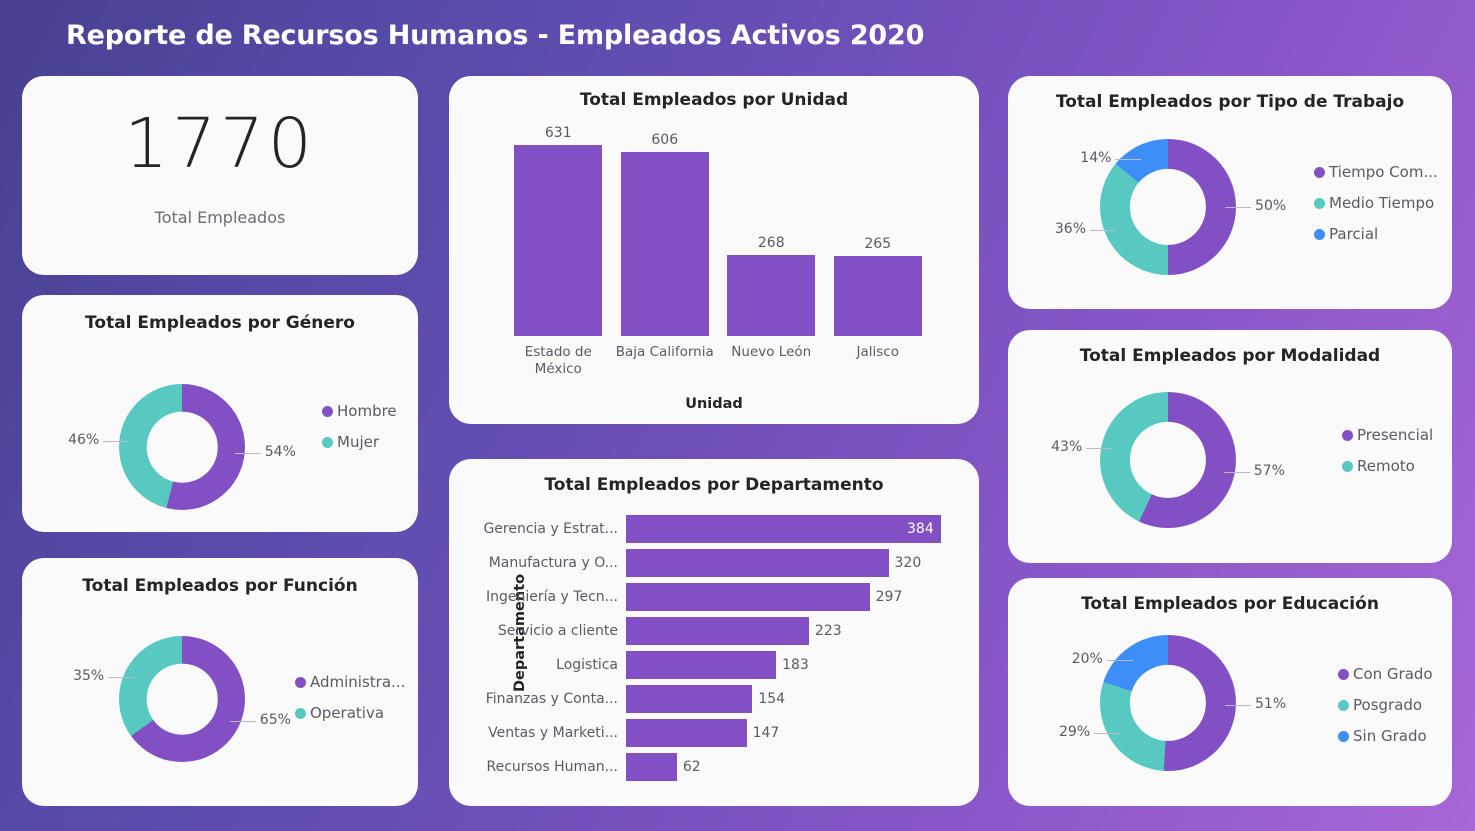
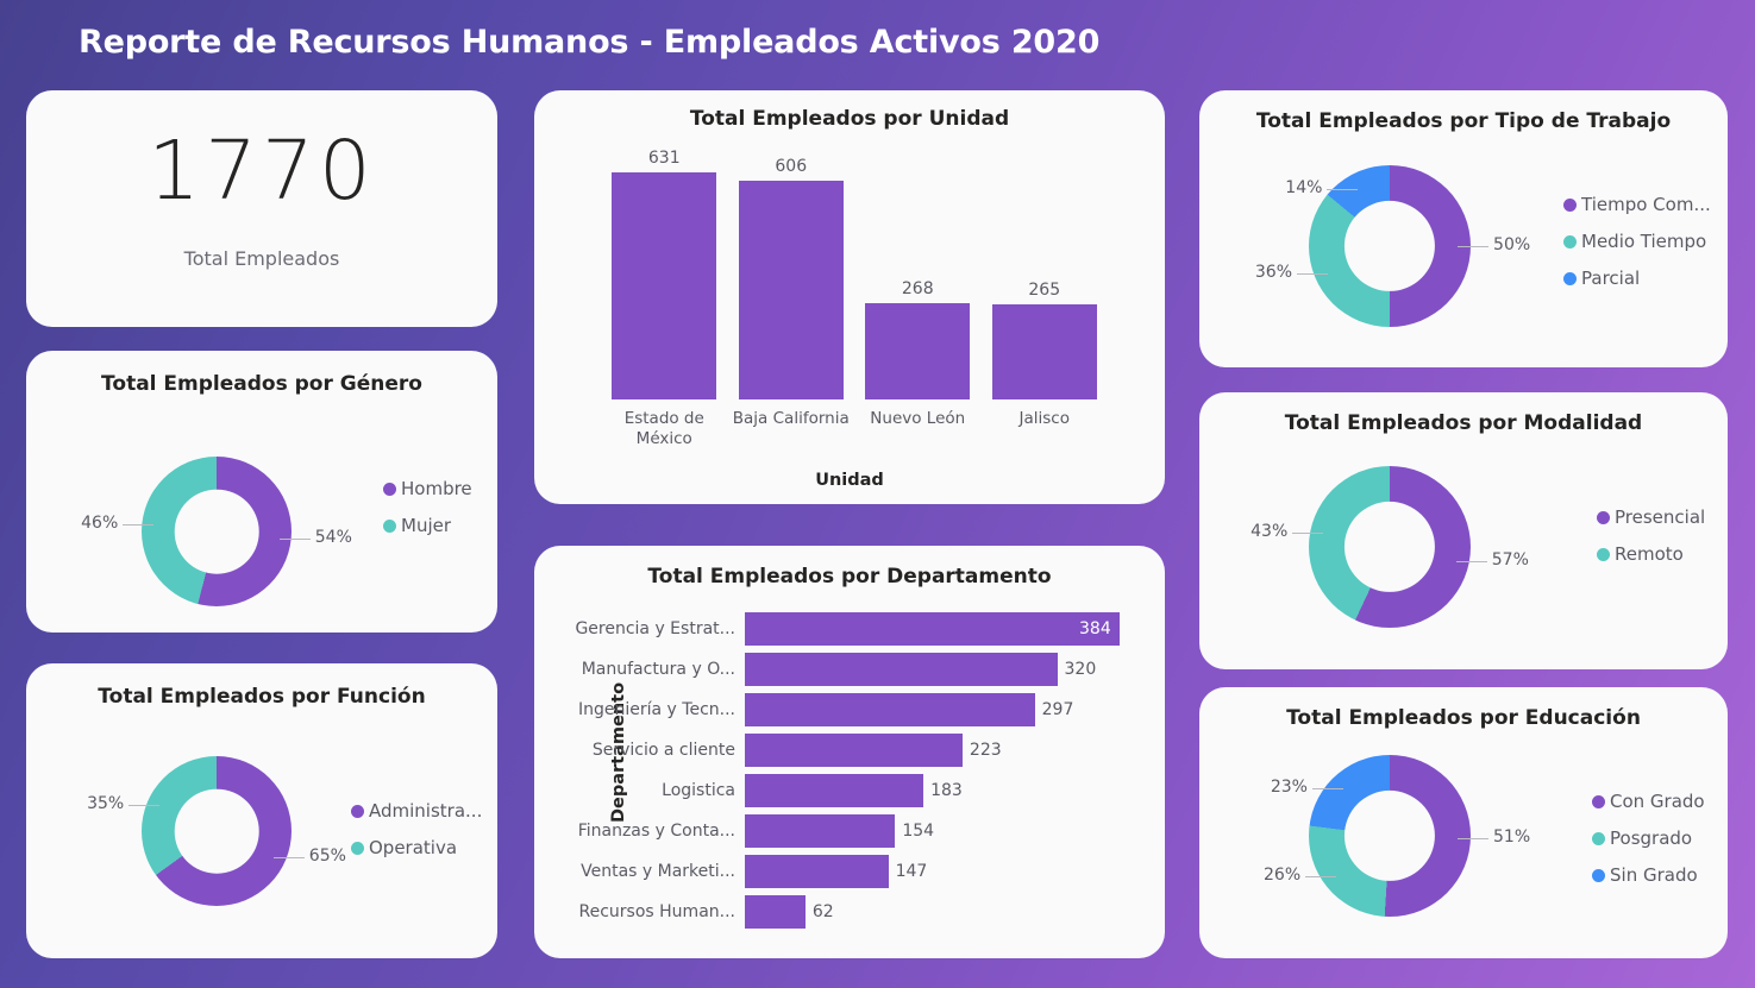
Total Empleados por Educación/Posgrado: 29% -> 26%
Total Empleados por Educación/Sin Grado: 20% -> 23%
